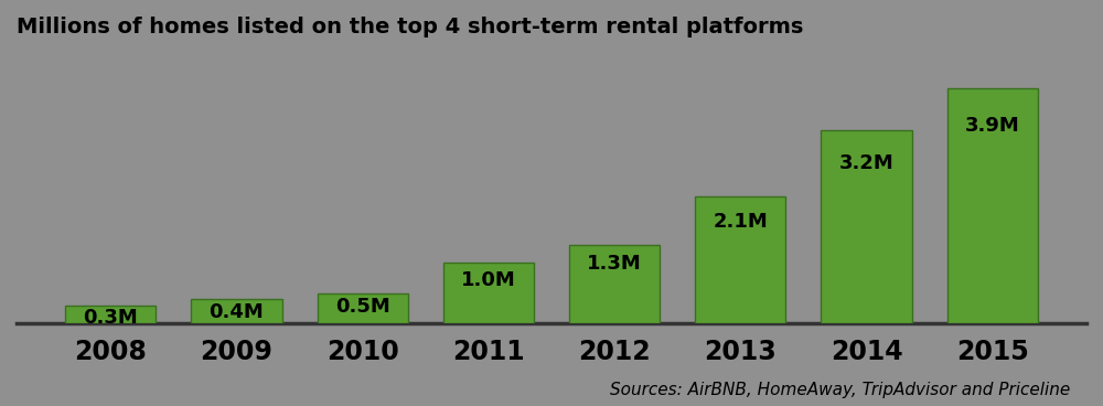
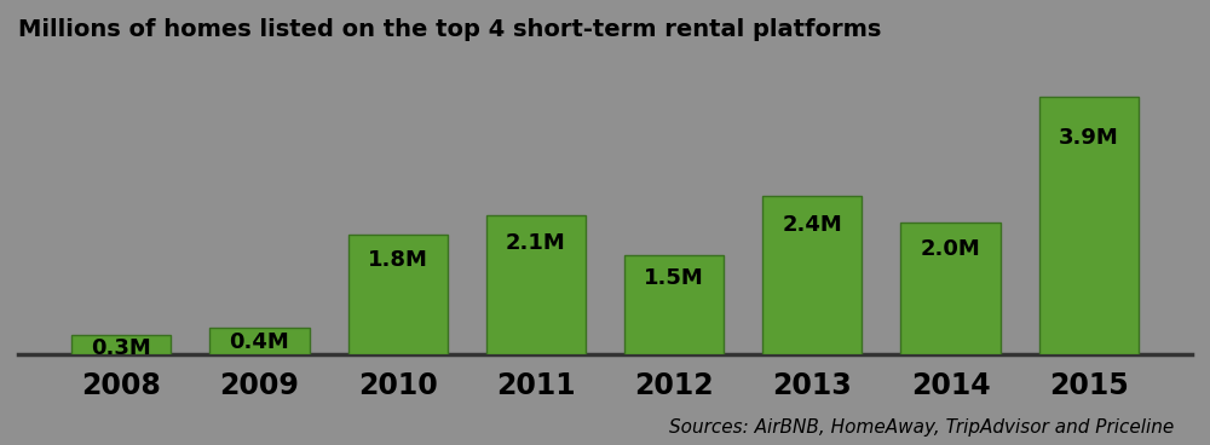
2010: 0.5M -> 1.8M
2011: 1.0M -> 2.1M
2012: 1.3M -> 1.5M
2013: 2.1M -> 2.4M
2014: 3.2M -> 2.0M
